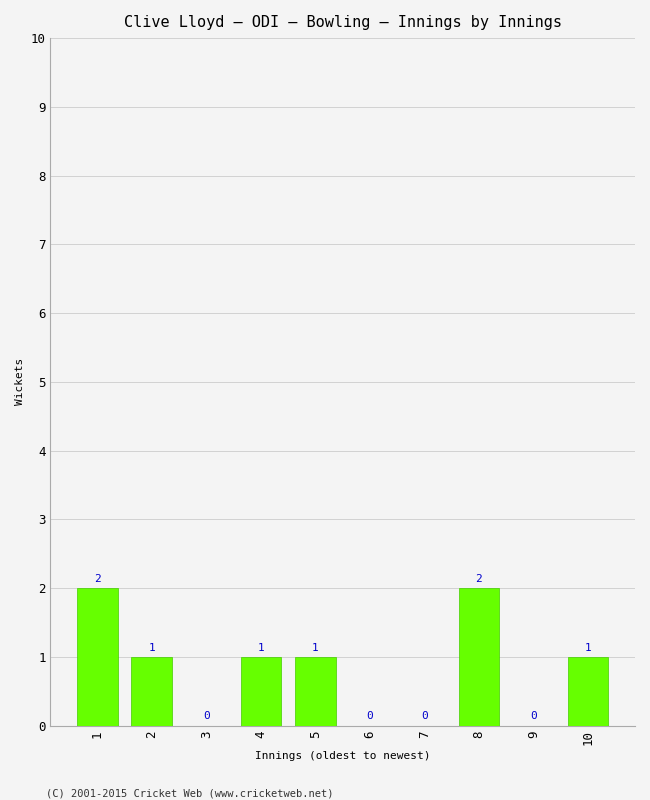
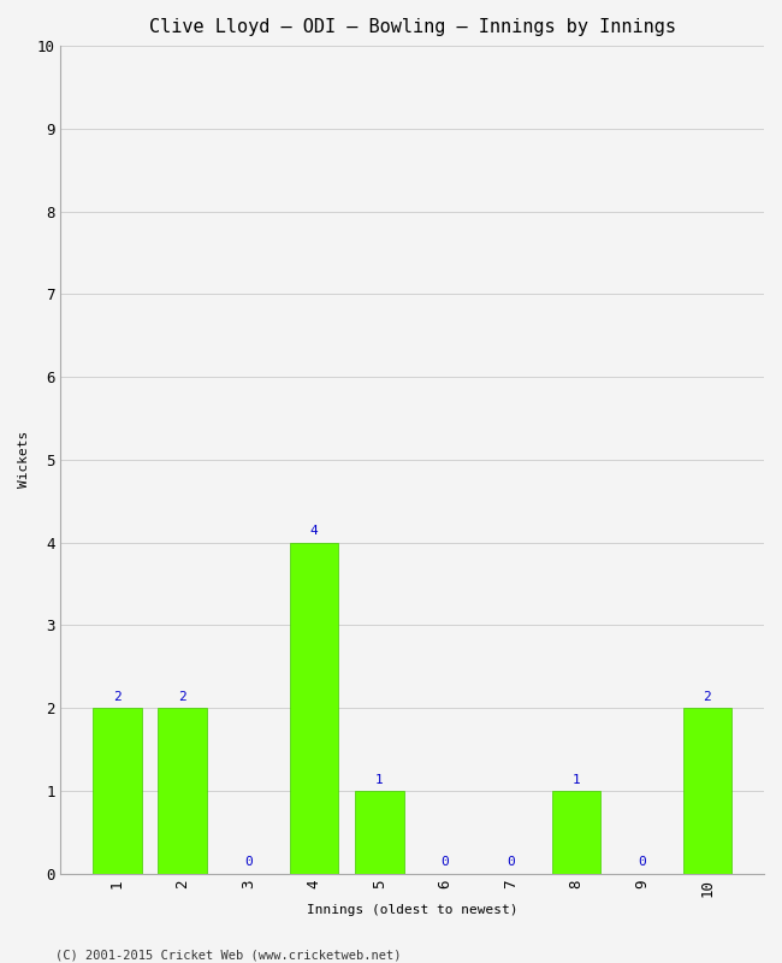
2: 1 -> 2
4: 1 -> 4
8: 2 -> 1
10: 1 -> 2
